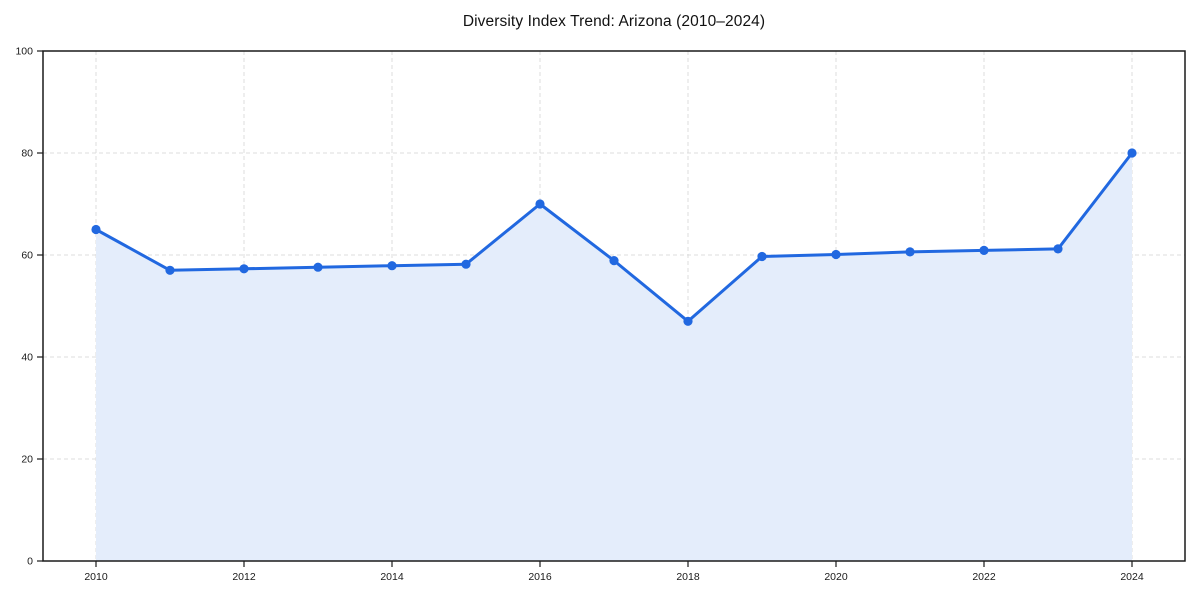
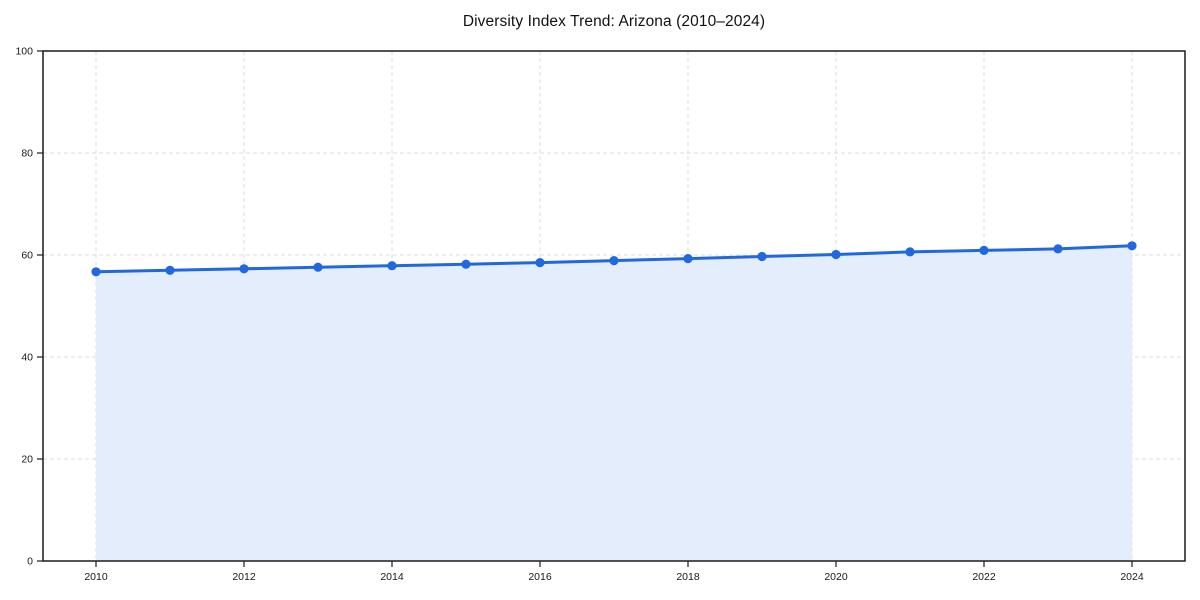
2010: 65 -> 57
2016: 70 -> 58
2018: 47 -> 59
2024: 80 -> 62
